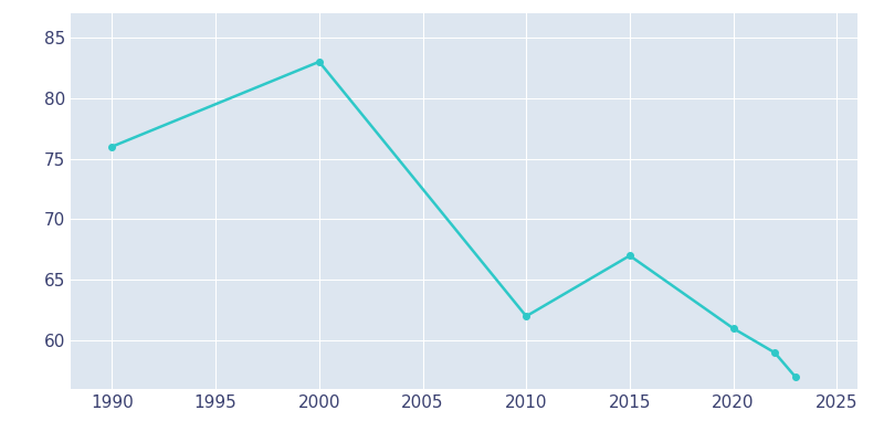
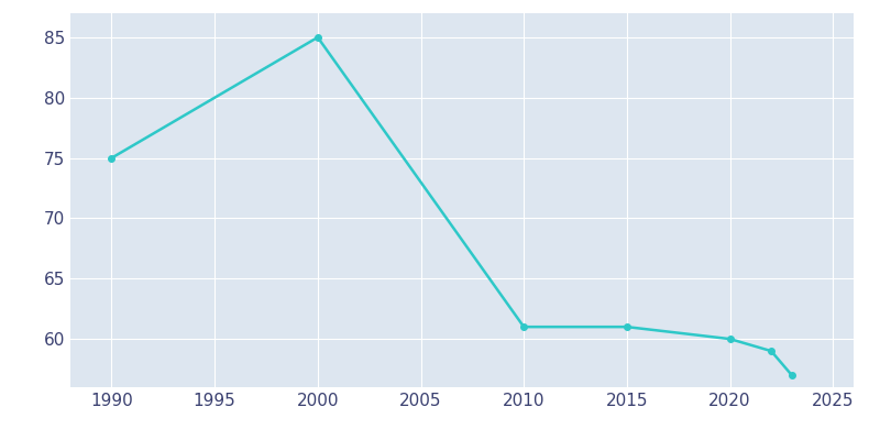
1990: 76 -> 75
2000: 83 -> 85
2010: 62 -> 61
2015: 67 -> 61
2020: 61 -> 60
